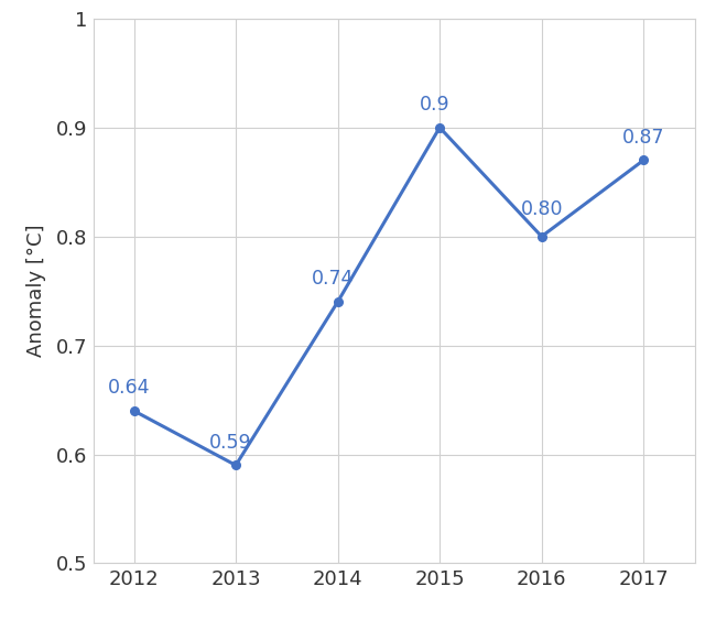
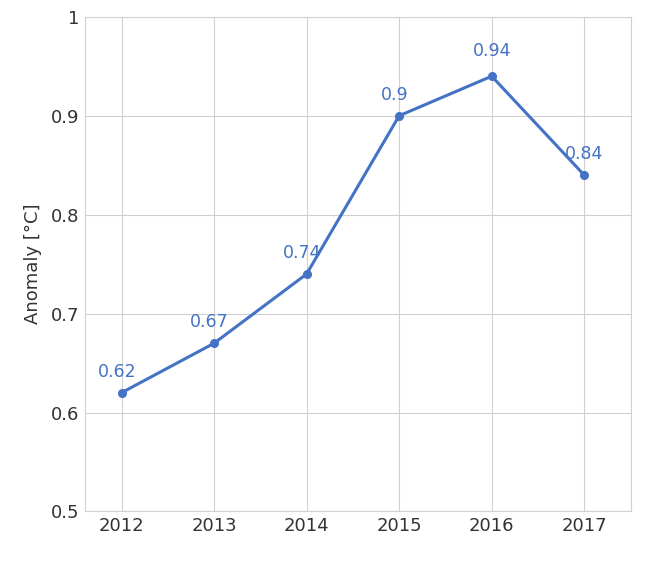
2012: 0.64 -> 0.62
2013: 0.59 -> 0.67
2016: 0.80 -> 0.94
2017: 0.87 -> 0.84
